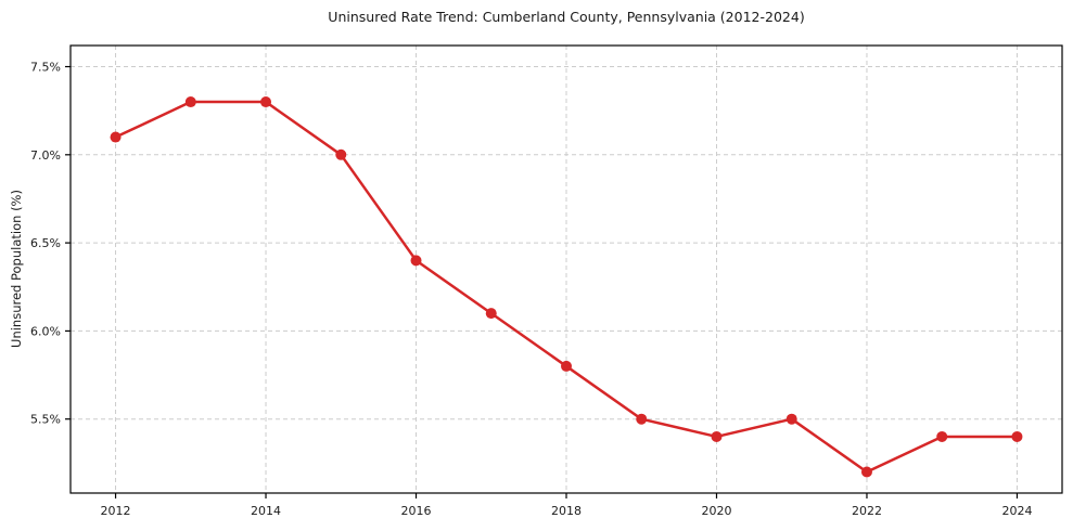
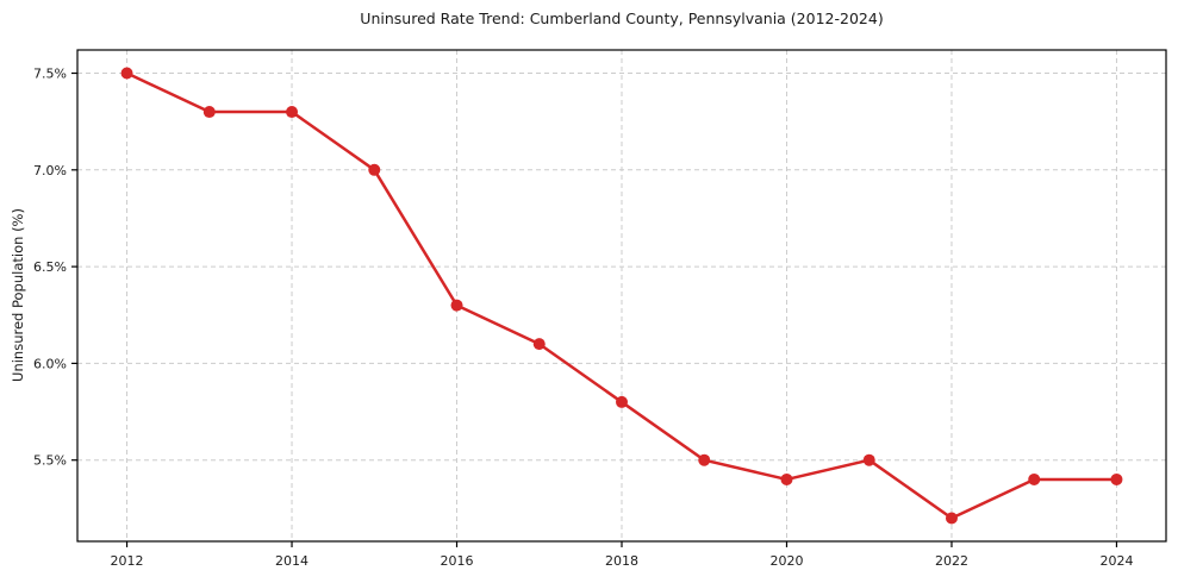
2012: 7.1% -> 7.5%
2016: 6.4% -> 6.3%
